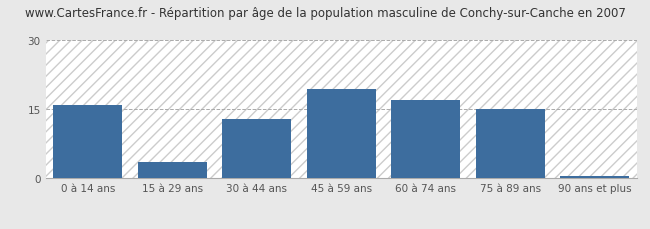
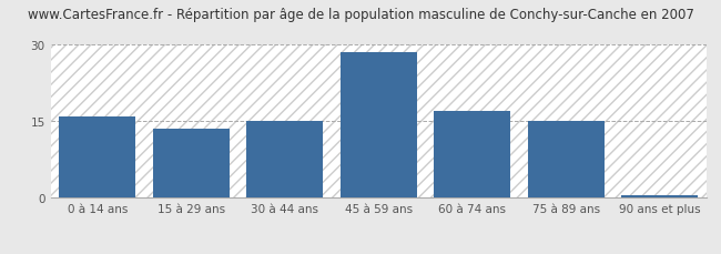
15 à 29 ans: 3.5 -> 13.5
30 à 44 ans: 13.0 -> 15.0
45 à 59 ans: 19.5 -> 28.5
